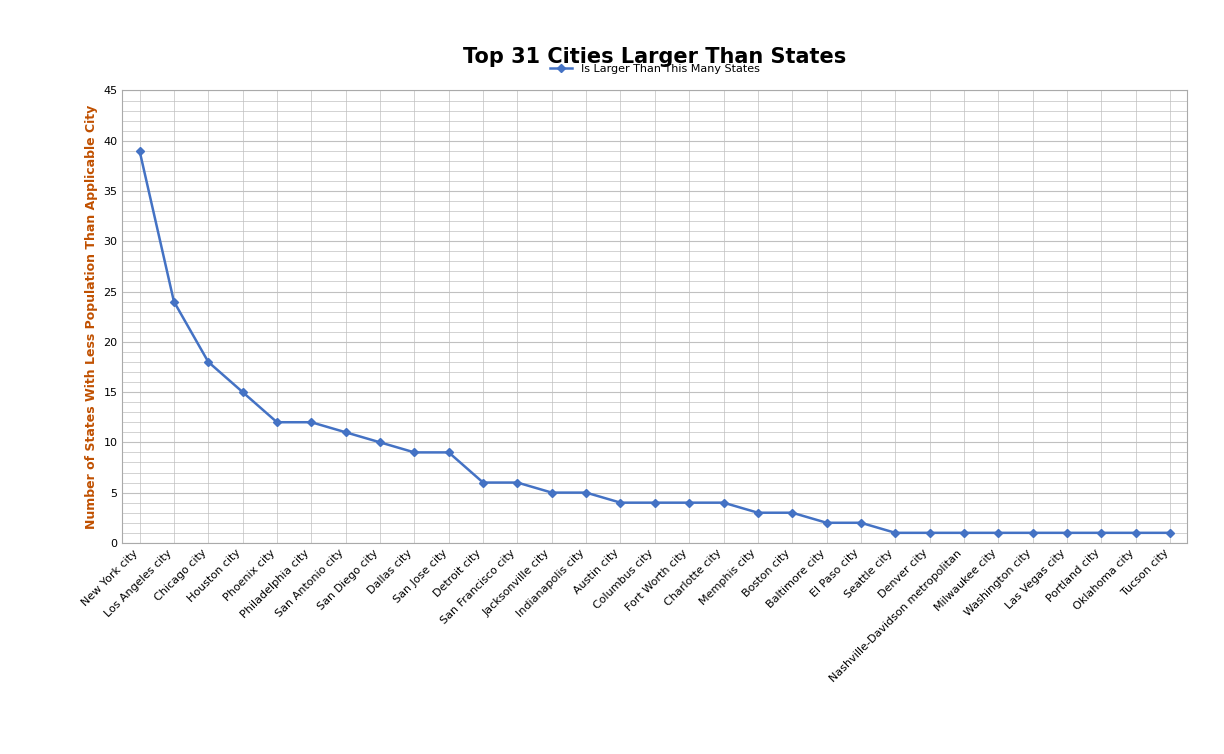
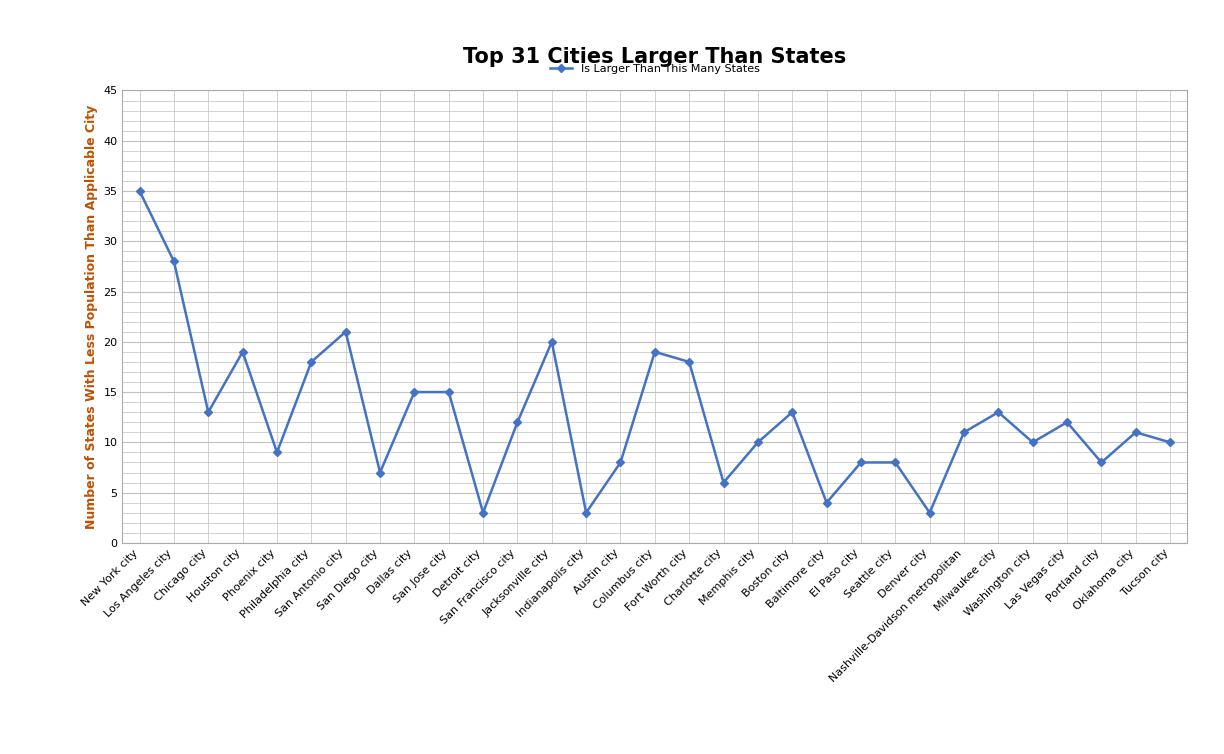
New York city: 39 -> 35
Los Angeles city: 24 -> 28
Chicago city: 18 -> 13
Houston city: 15 -> 19
Phoenix city: 12 -> 9
Philadelphia city: 12 -> 18
San Antonio city: 11 -> 21
San Diego city: 10 -> 7
Dallas city: 9 -> 15
San Jose city: 9 -> 15
Detroit city: 6 -> 3
San Francisco city: 6 -> 12
Jacksonville city: 5 -> 20
Indianapolis city: 5 -> 3
Austin city: 4 -> 8
Columbus city: 4 -> 19
Fort Worth city: 4 -> 18
Charlotte city: 4 -> 6
Memphis city: 3 -> 10
Boston city: 3 -> 13
Baltimore city: 2 -> 4
El Paso city: 2 -> 8
Seattle city: 1 -> 8
Denver city: 1 -> 3
Nashville-Davidson metropolitan: 1 -> 11
Milwaukee city: 1 -> 13
Washington city: 1 -> 10
Las Vegas city: 1 -> 12
Portland city: 1 -> 8
Oklahoma city: 1 -> 11
Tucson city: 1 -> 10
